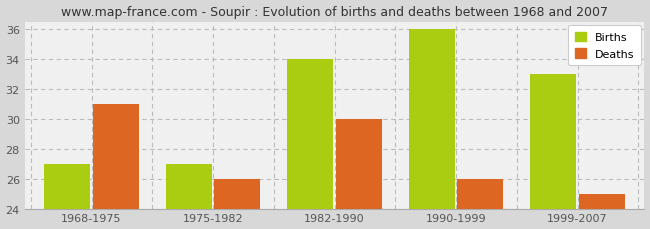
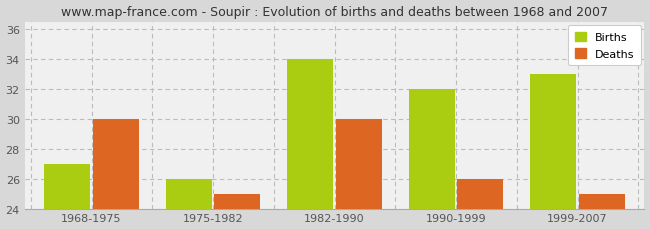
Deaths/1968-1975: 31 -> 30
Births/1975-1982: 27 -> 26
Deaths/1975-1982: 26 -> 25
Births/1990-1999: 36 -> 32
